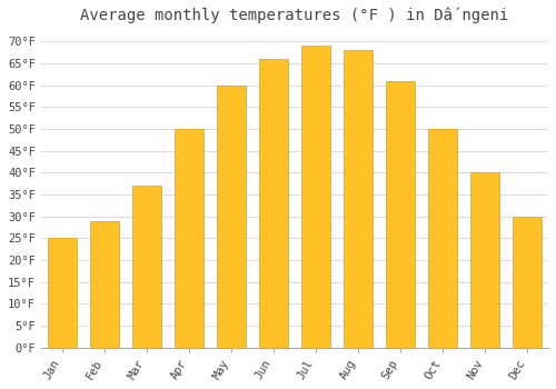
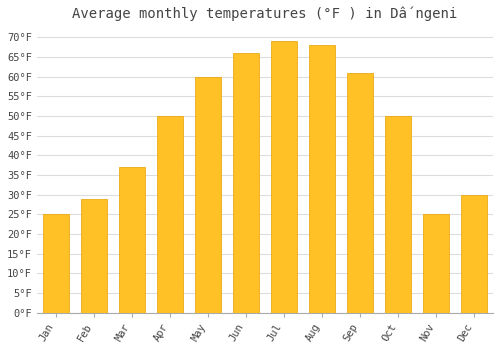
Nov: 40°F -> 25°F
